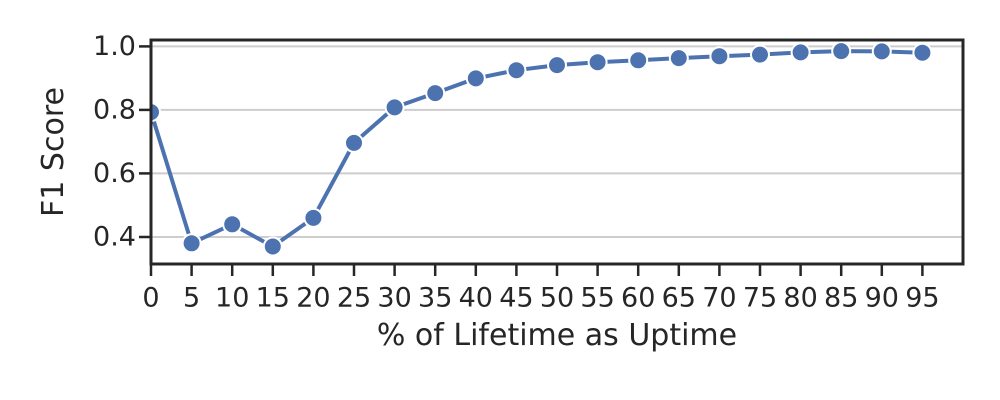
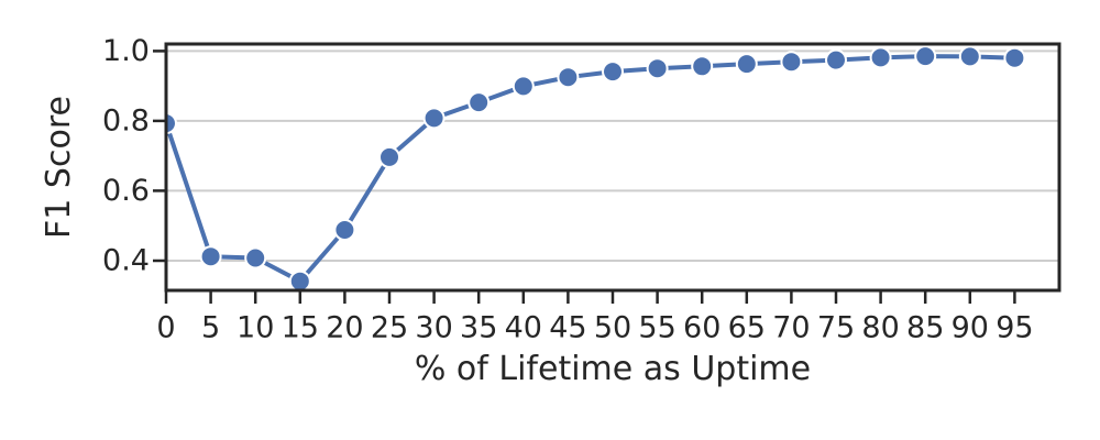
5: 0.38 -> 0.41
10: 0.44 -> 0.41
15: 0.37 -> 0.34
20: 0.46 -> 0.49
